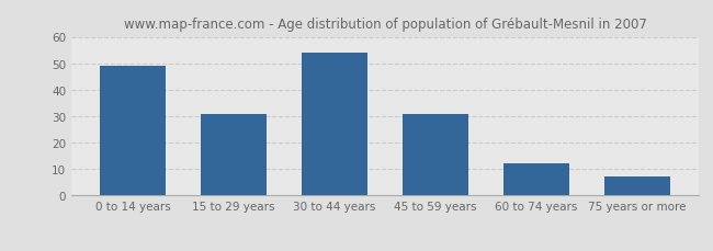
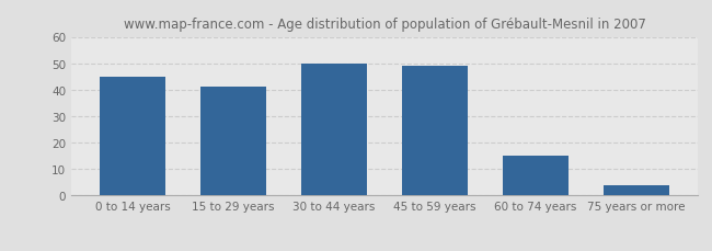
0 to 14 years: 49 -> 45
15 to 29 years: 31 -> 41
30 to 44 years: 54 -> 50
45 to 59 years: 31 -> 49
60 to 74 years: 12 -> 15
75 years or more: 7 -> 4
